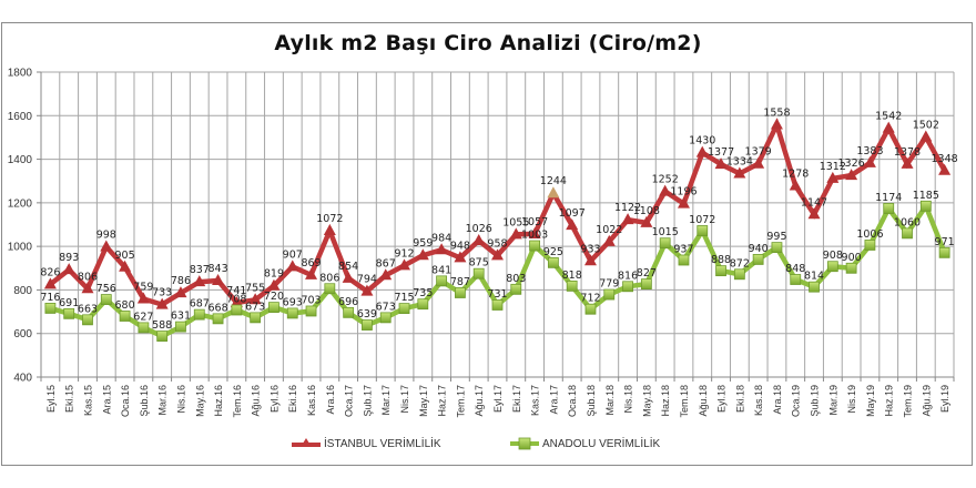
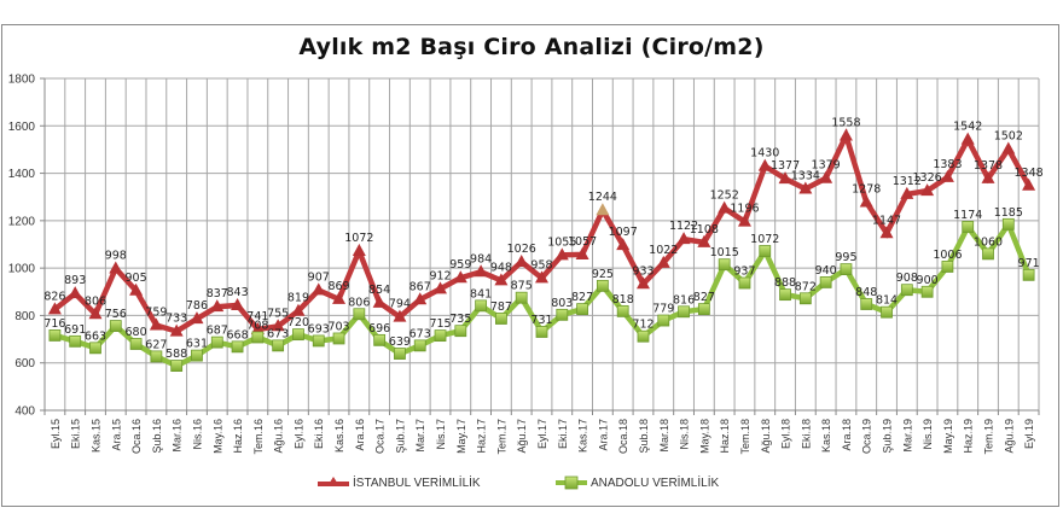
ANADOLU VERİMLİLİK/Kas.17: 1003 -> 827
